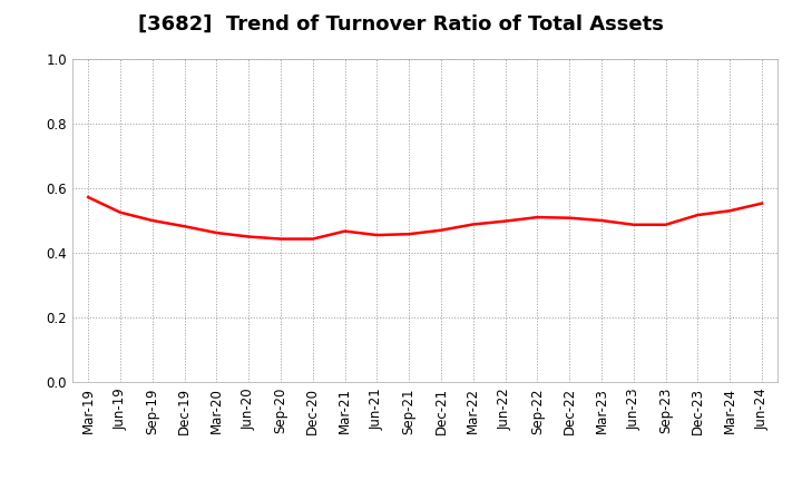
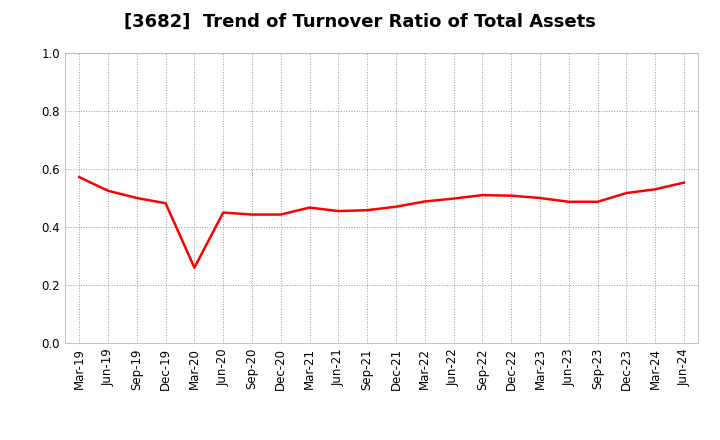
Mar-20: 0.462 -> 0.260
